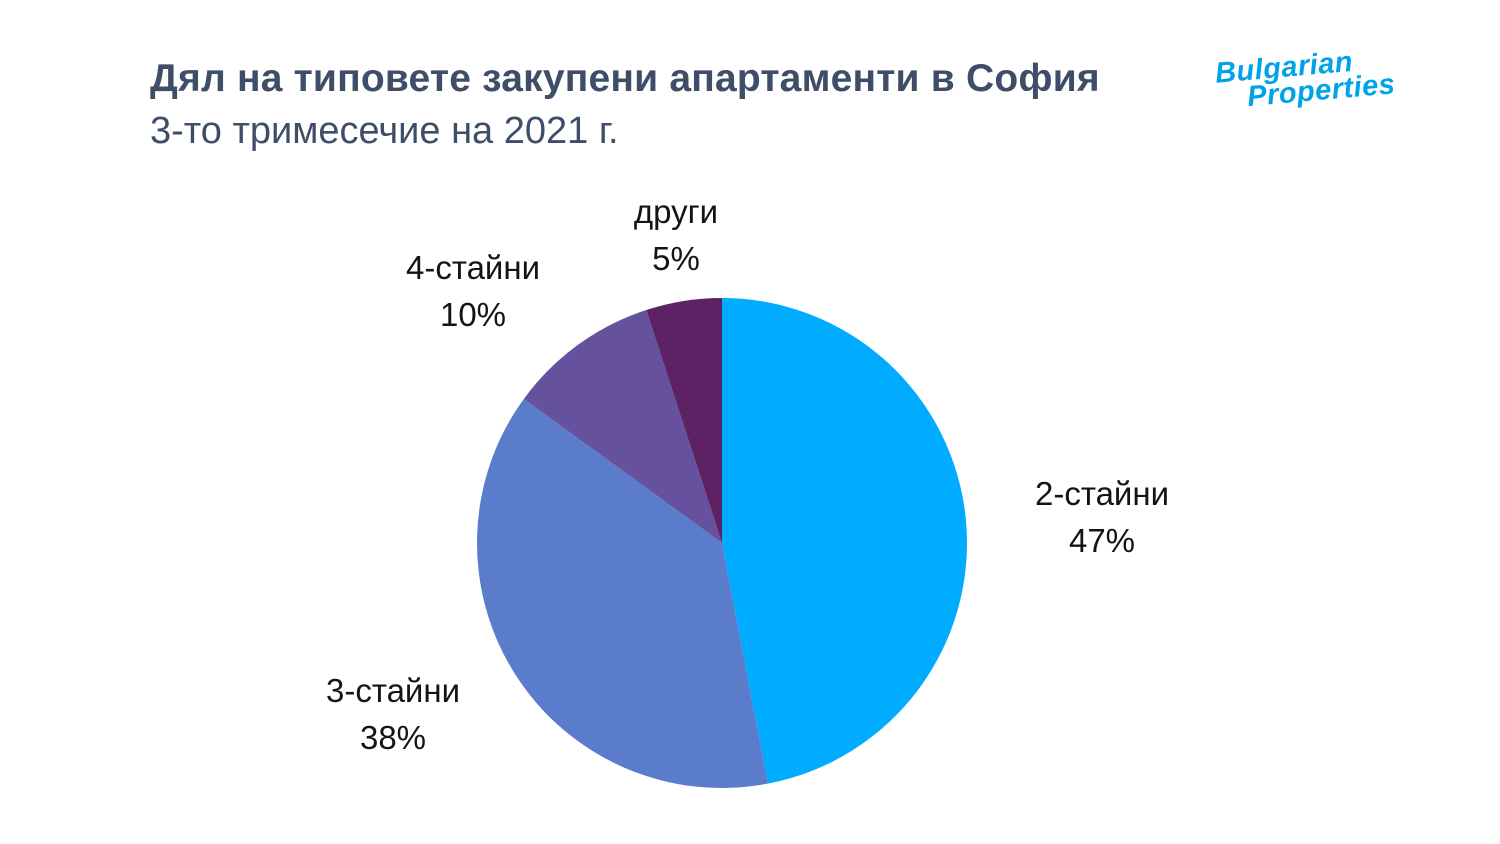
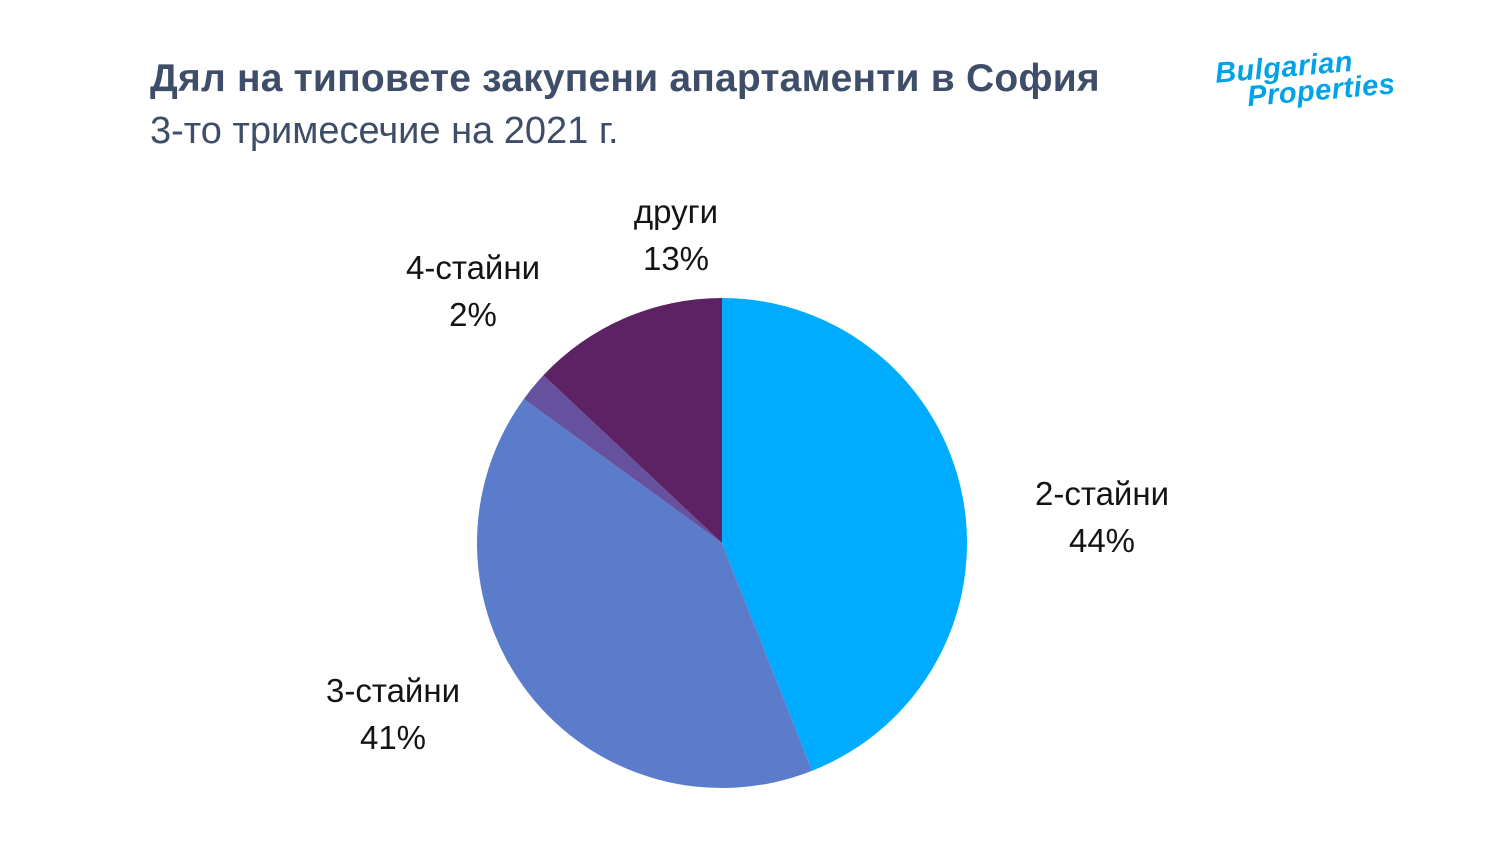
2-стайни: 47% -> 44%
3-стайни: 38% -> 41%
4-стайни: 10% -> 2%
други: 5% -> 13%
